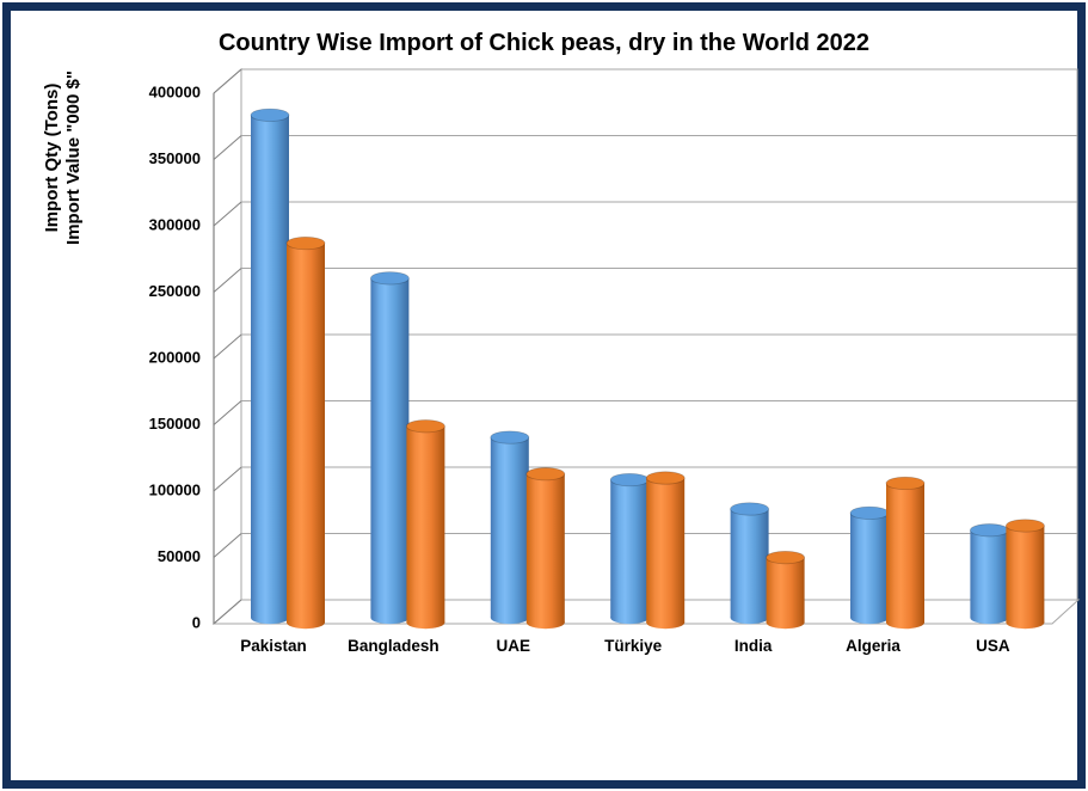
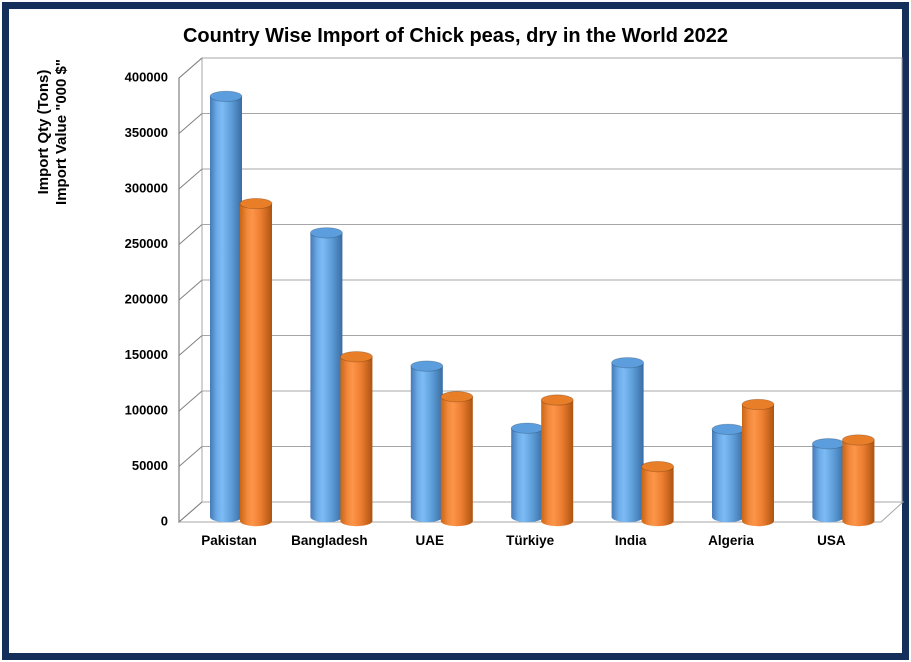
Import Qty (Tons)/Türkiye: 104000 -> 80000
Import Qty (Tons)/India: 82000 -> 139000
